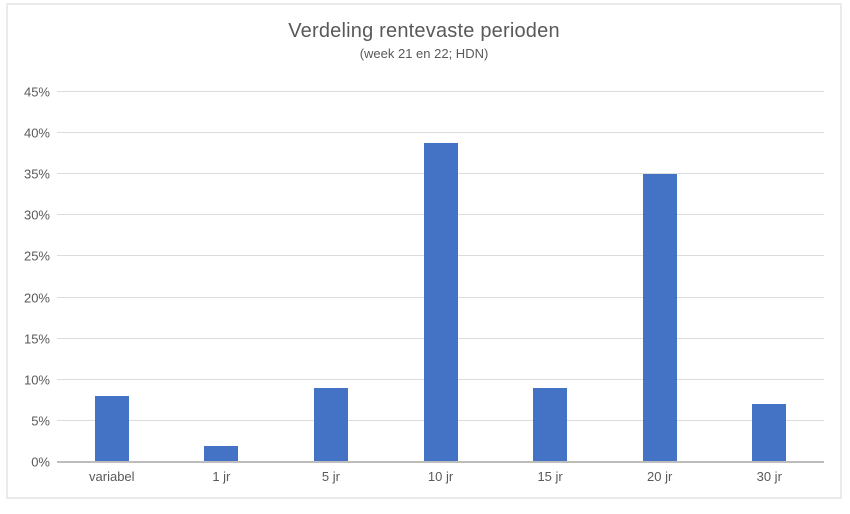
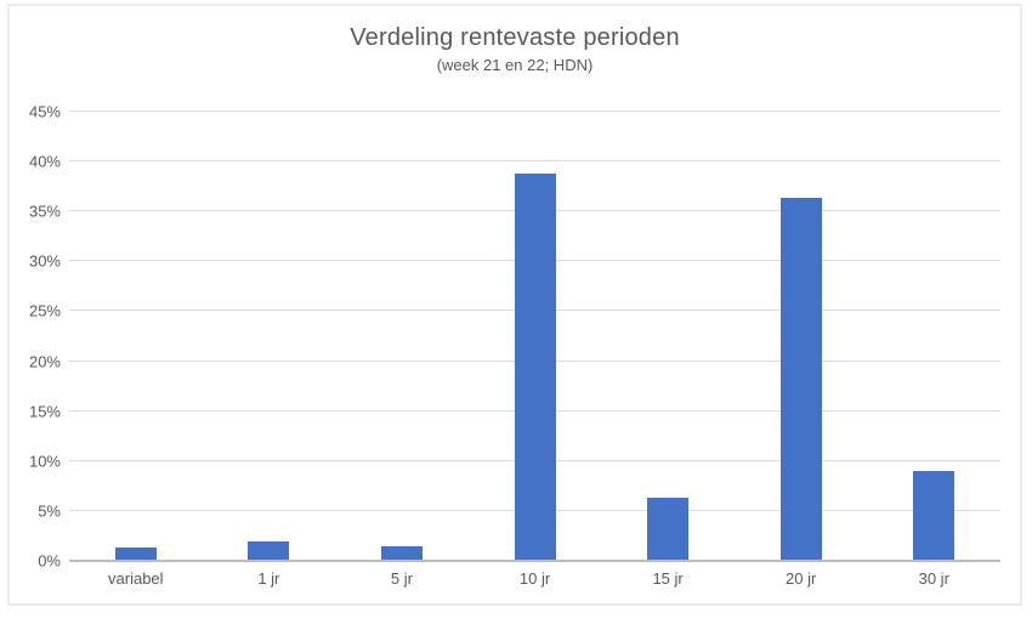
variabel: 8% -> 1%
5 jr: 9% -> 2%
15 jr: 9% -> 6%
20 jr: 35% -> 36%
30 jr: 7% -> 9%
